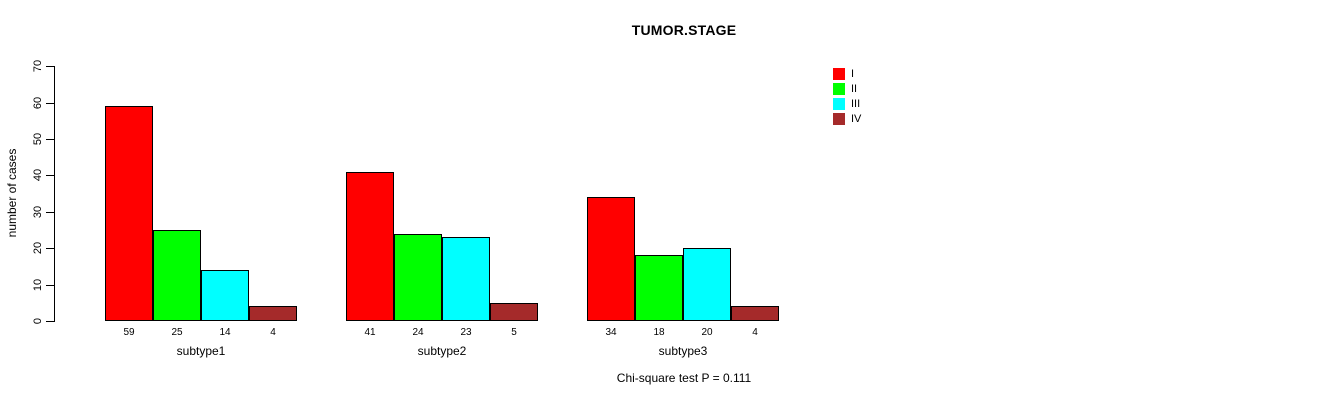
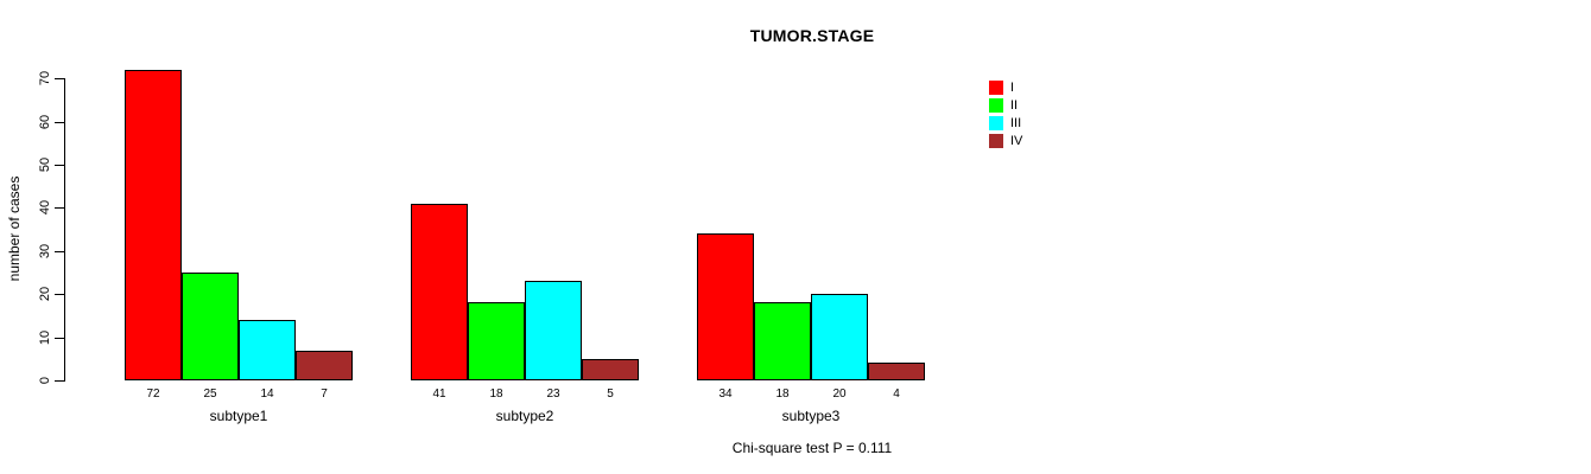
I/subtype1: 59 -> 72
IV/subtype1: 4 -> 7
II/subtype2: 24 -> 18
